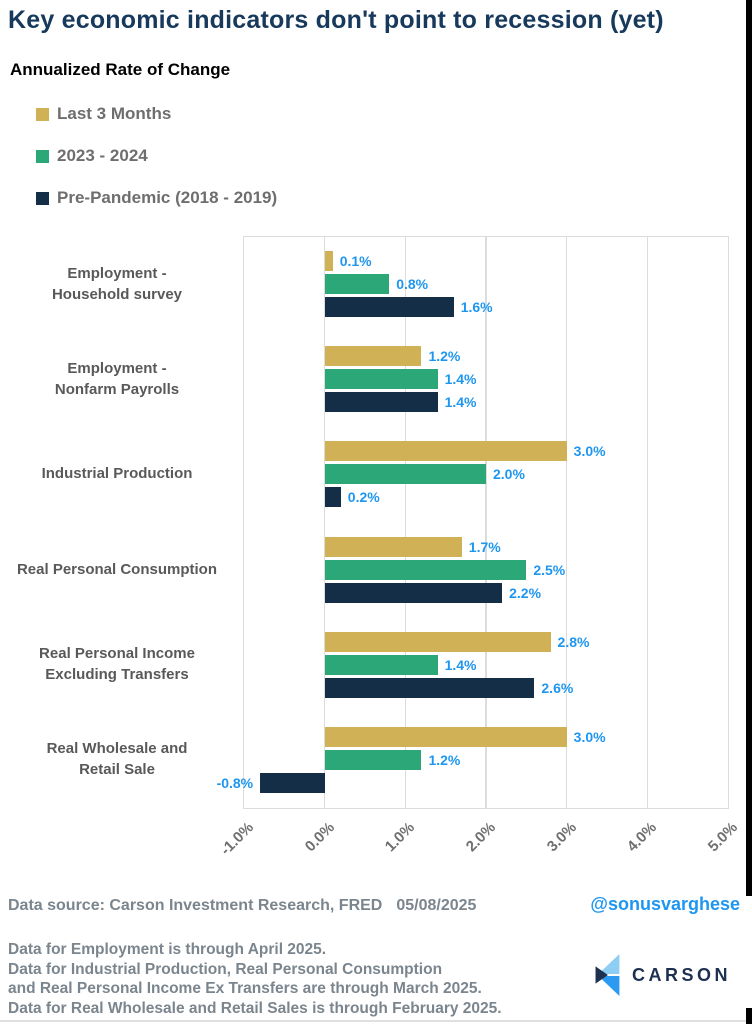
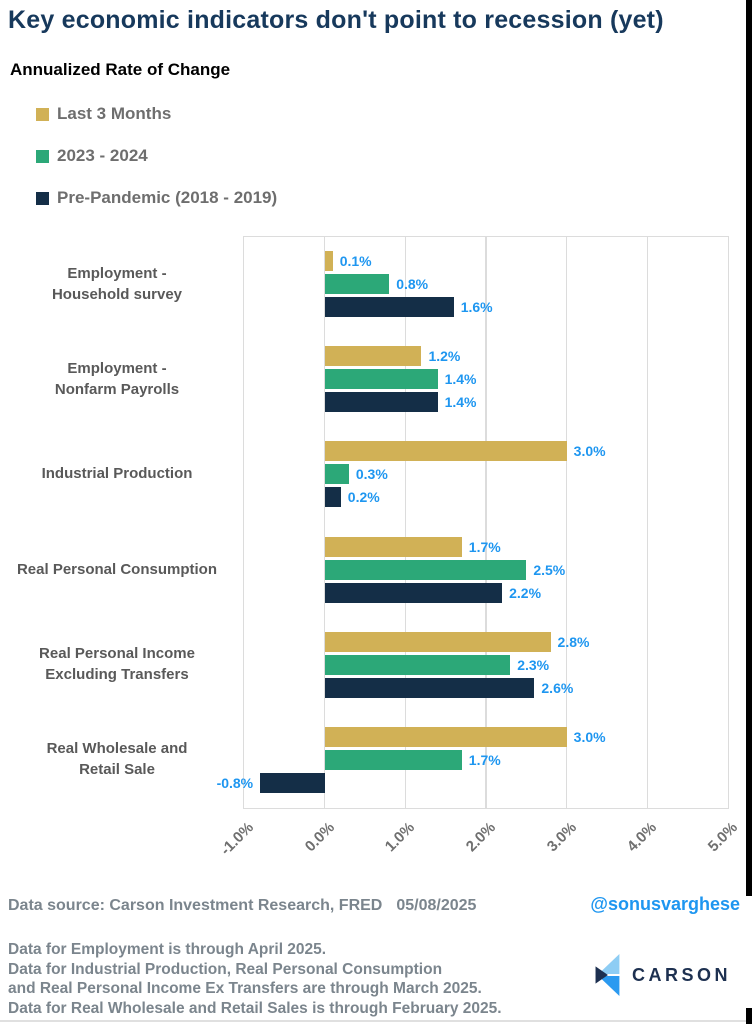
2023 - 2024/Industrial Production: 2.0% -> 0.3%
2023 - 2024/Real Personal Income Excluding Transfers: 1.4% -> 2.3%
2023 - 2024/Real Wholesale and Retail Sale: 1.2% -> 1.7%
